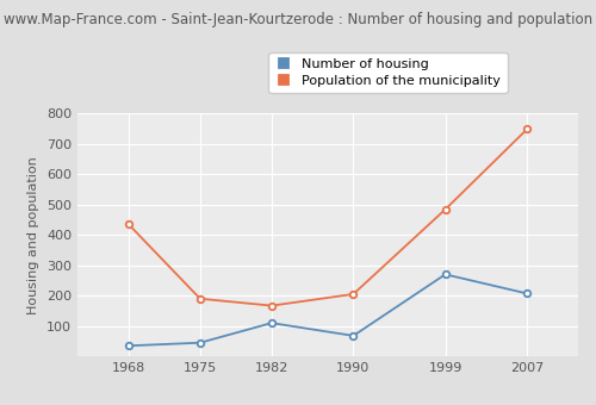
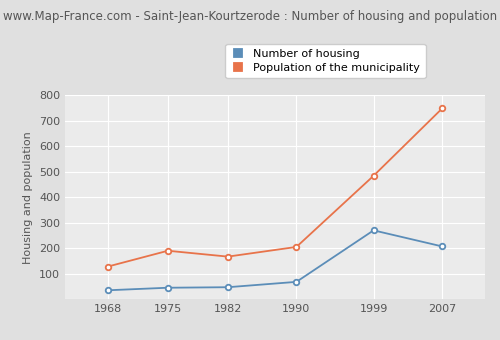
Population of the municipality/1968: 435 -> 128
Number of housing/1982: 110 -> 47
